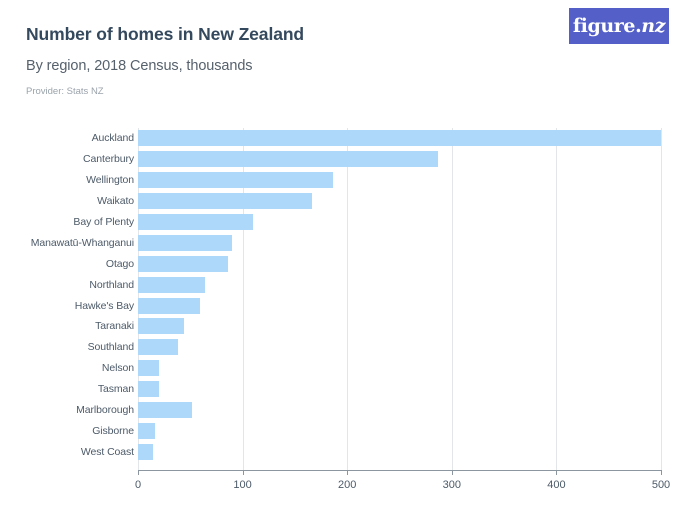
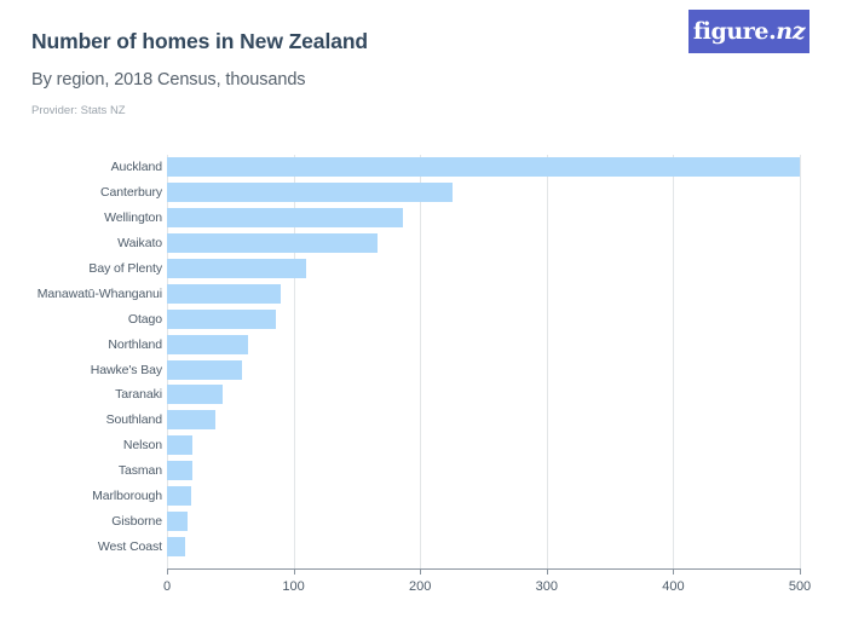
Canterbury: 287 -> 226
Marlborough: 52 -> 19
